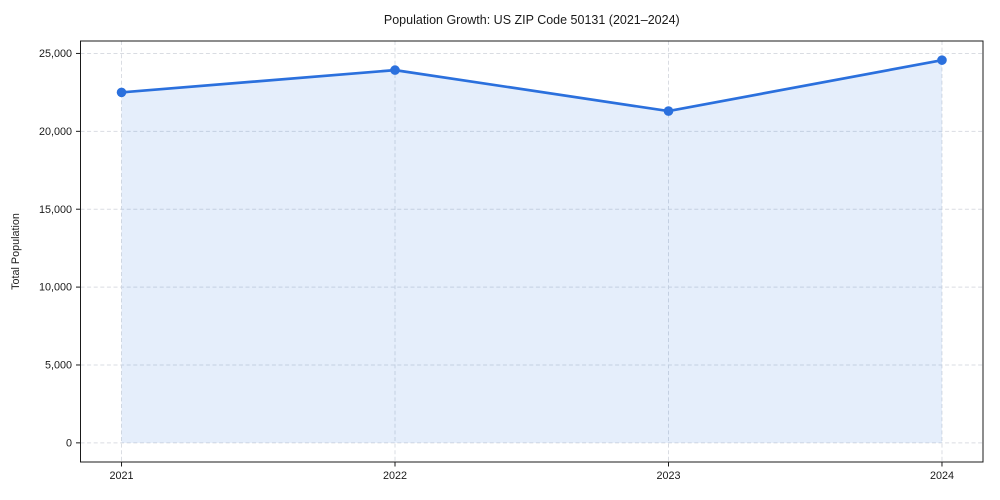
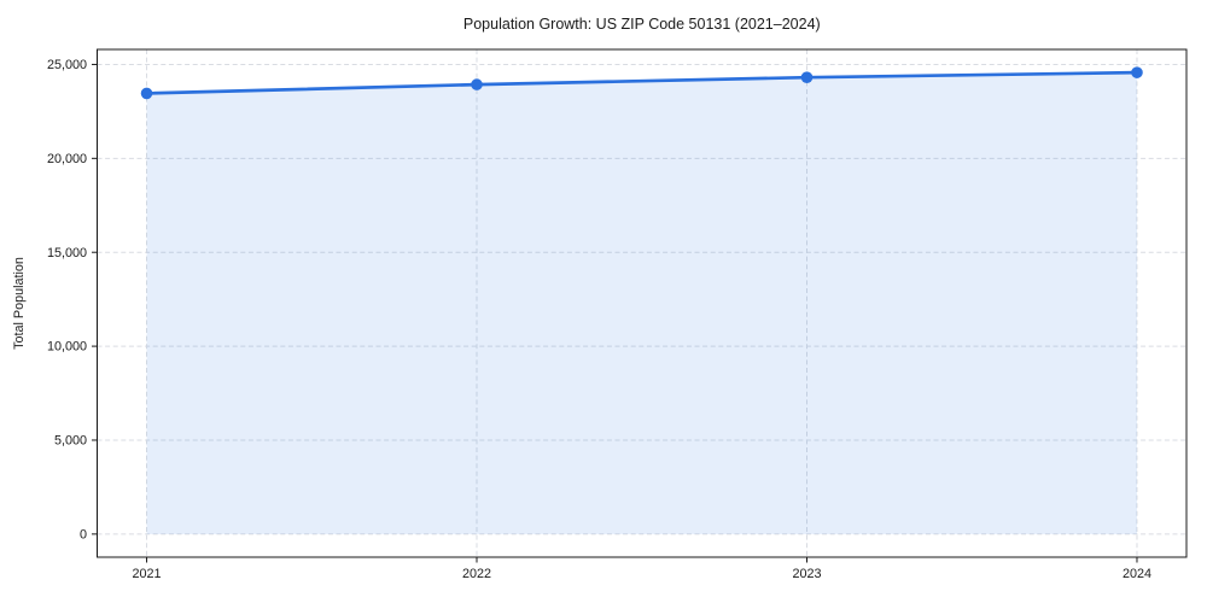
2021: 22500 -> 23500
2023: 21300 -> 24300
